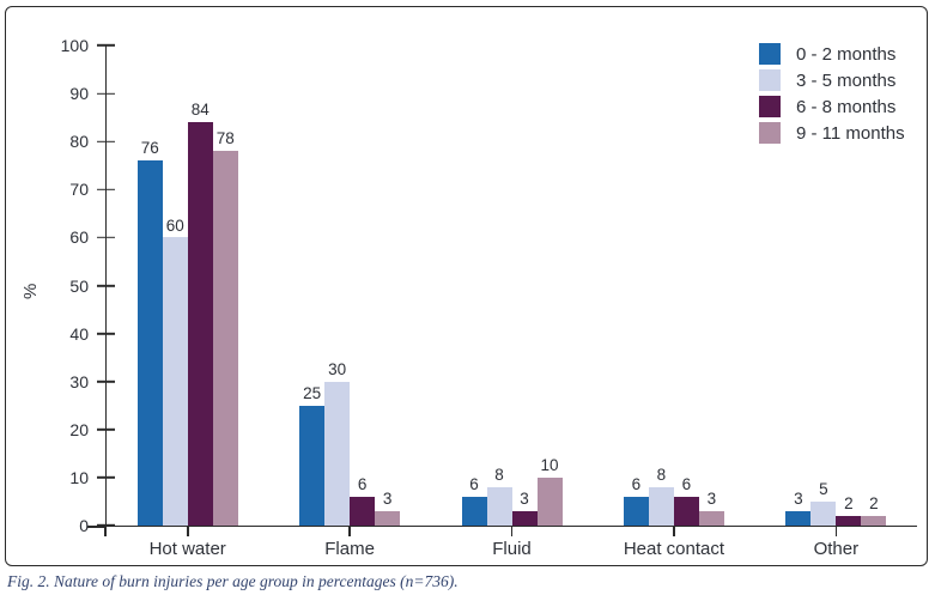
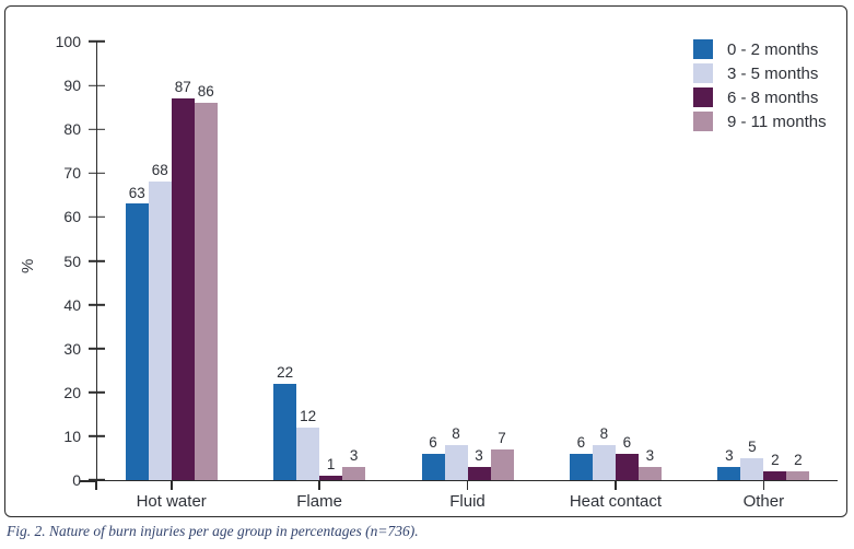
0 - 2 months/Hot water: 76 -> 63
3 - 5 months/Hot water: 60 -> 68
6 - 8 months/Hot water: 84 -> 87
9 - 11 months/Hot water: 78 -> 86
0 - 2 months/Flame: 25 -> 22
3 - 5 months/Flame: 30 -> 12
6 - 8 months/Flame: 6 -> 1
9 - 11 months/Fluid: 10 -> 7
